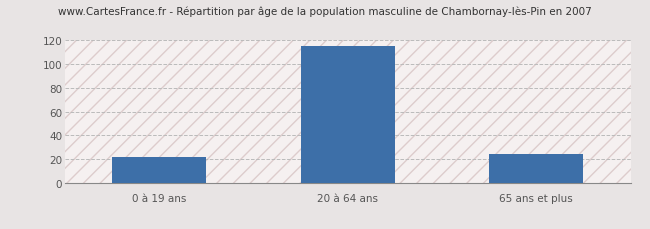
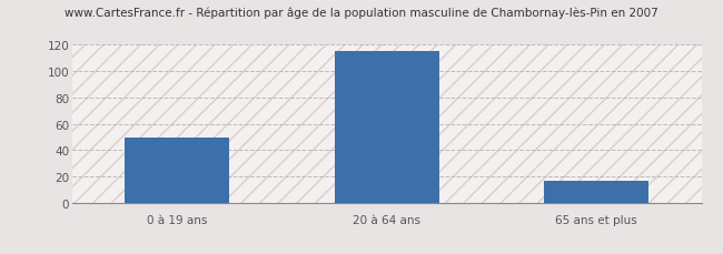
0 à 19 ans: 22 -> 50
65 ans et plus: 24 -> 17
